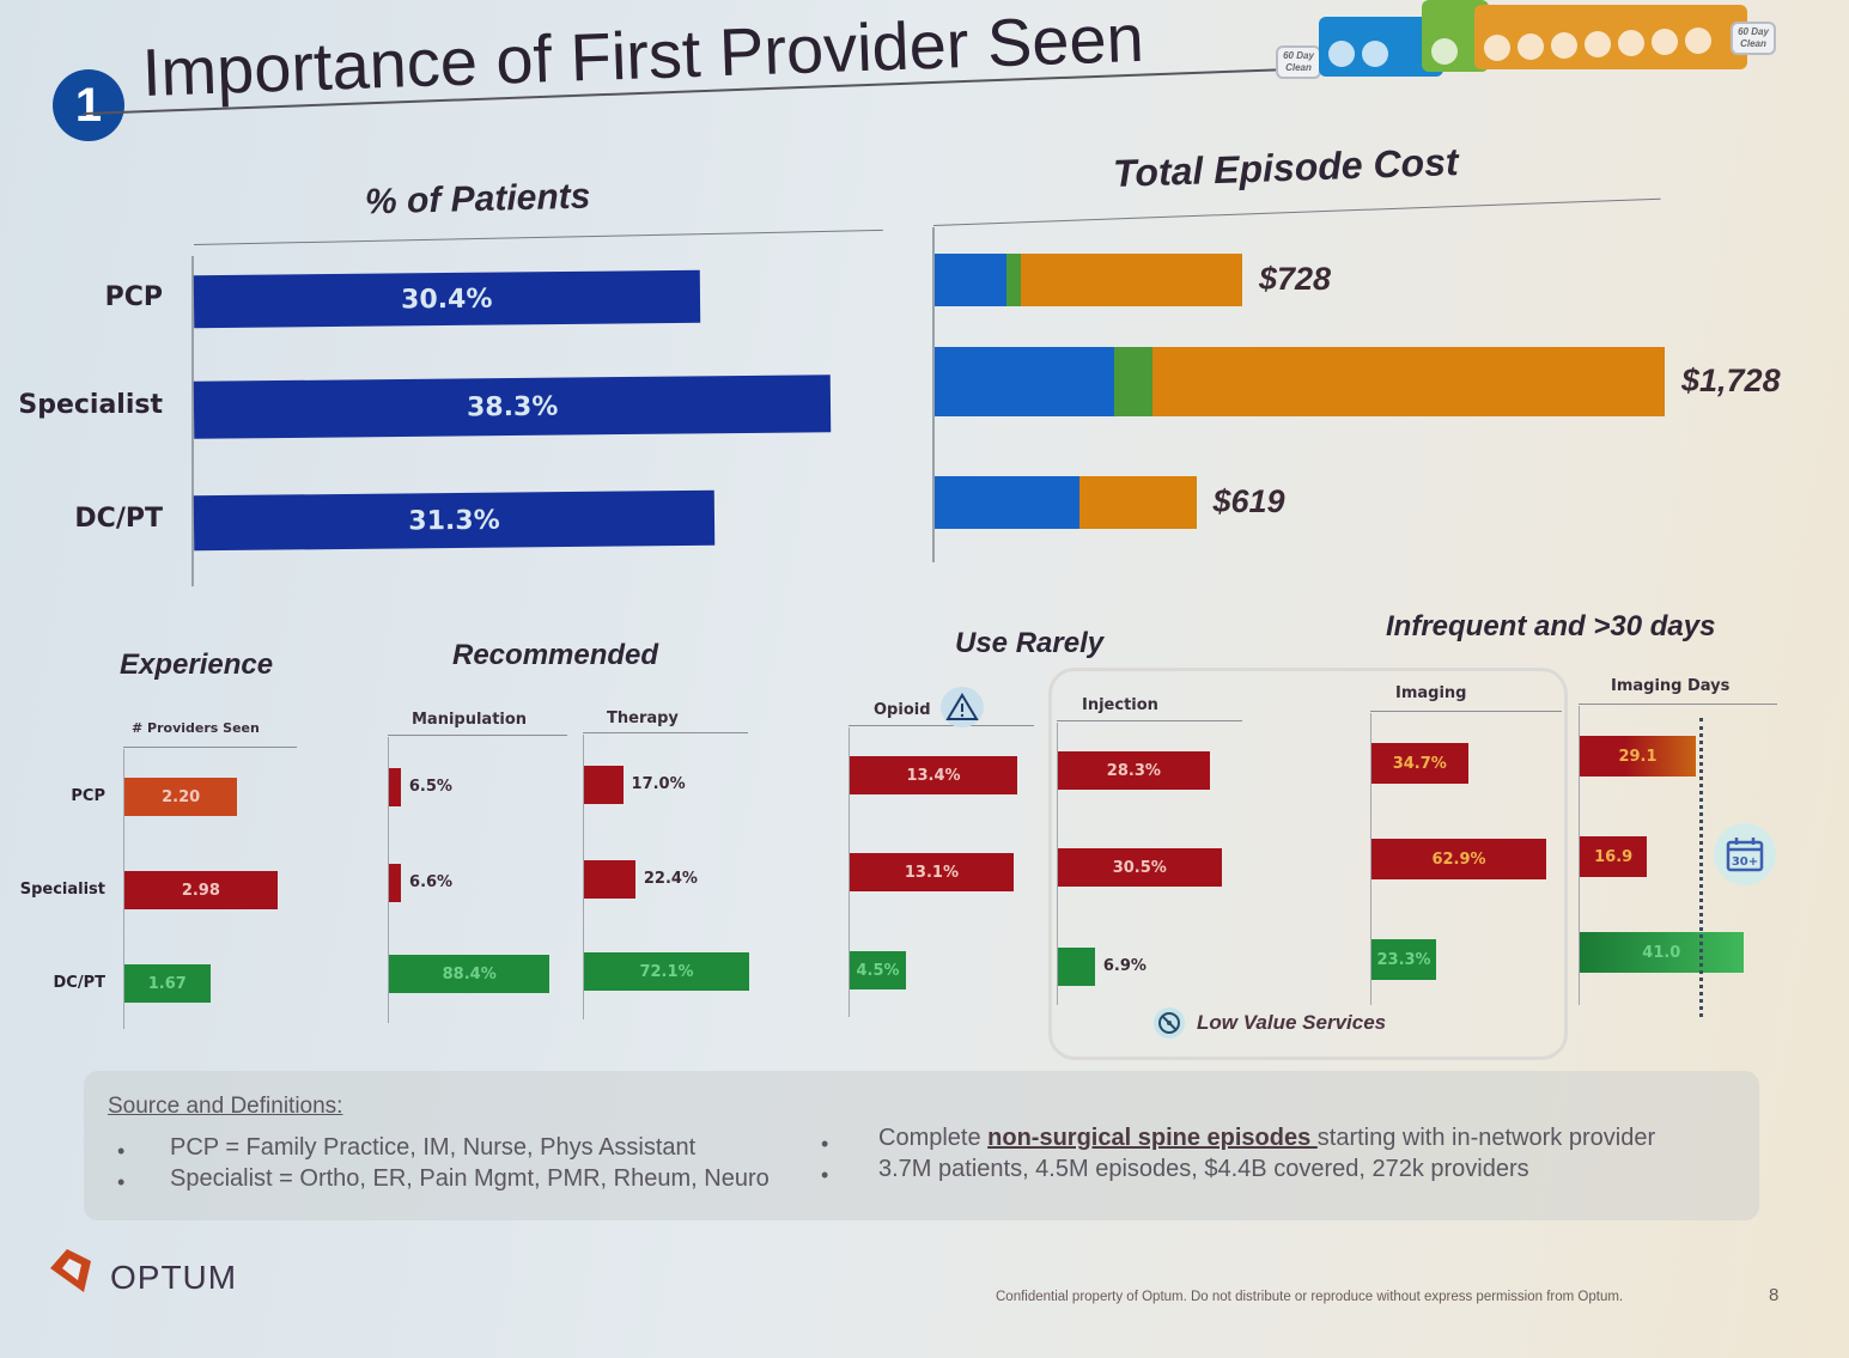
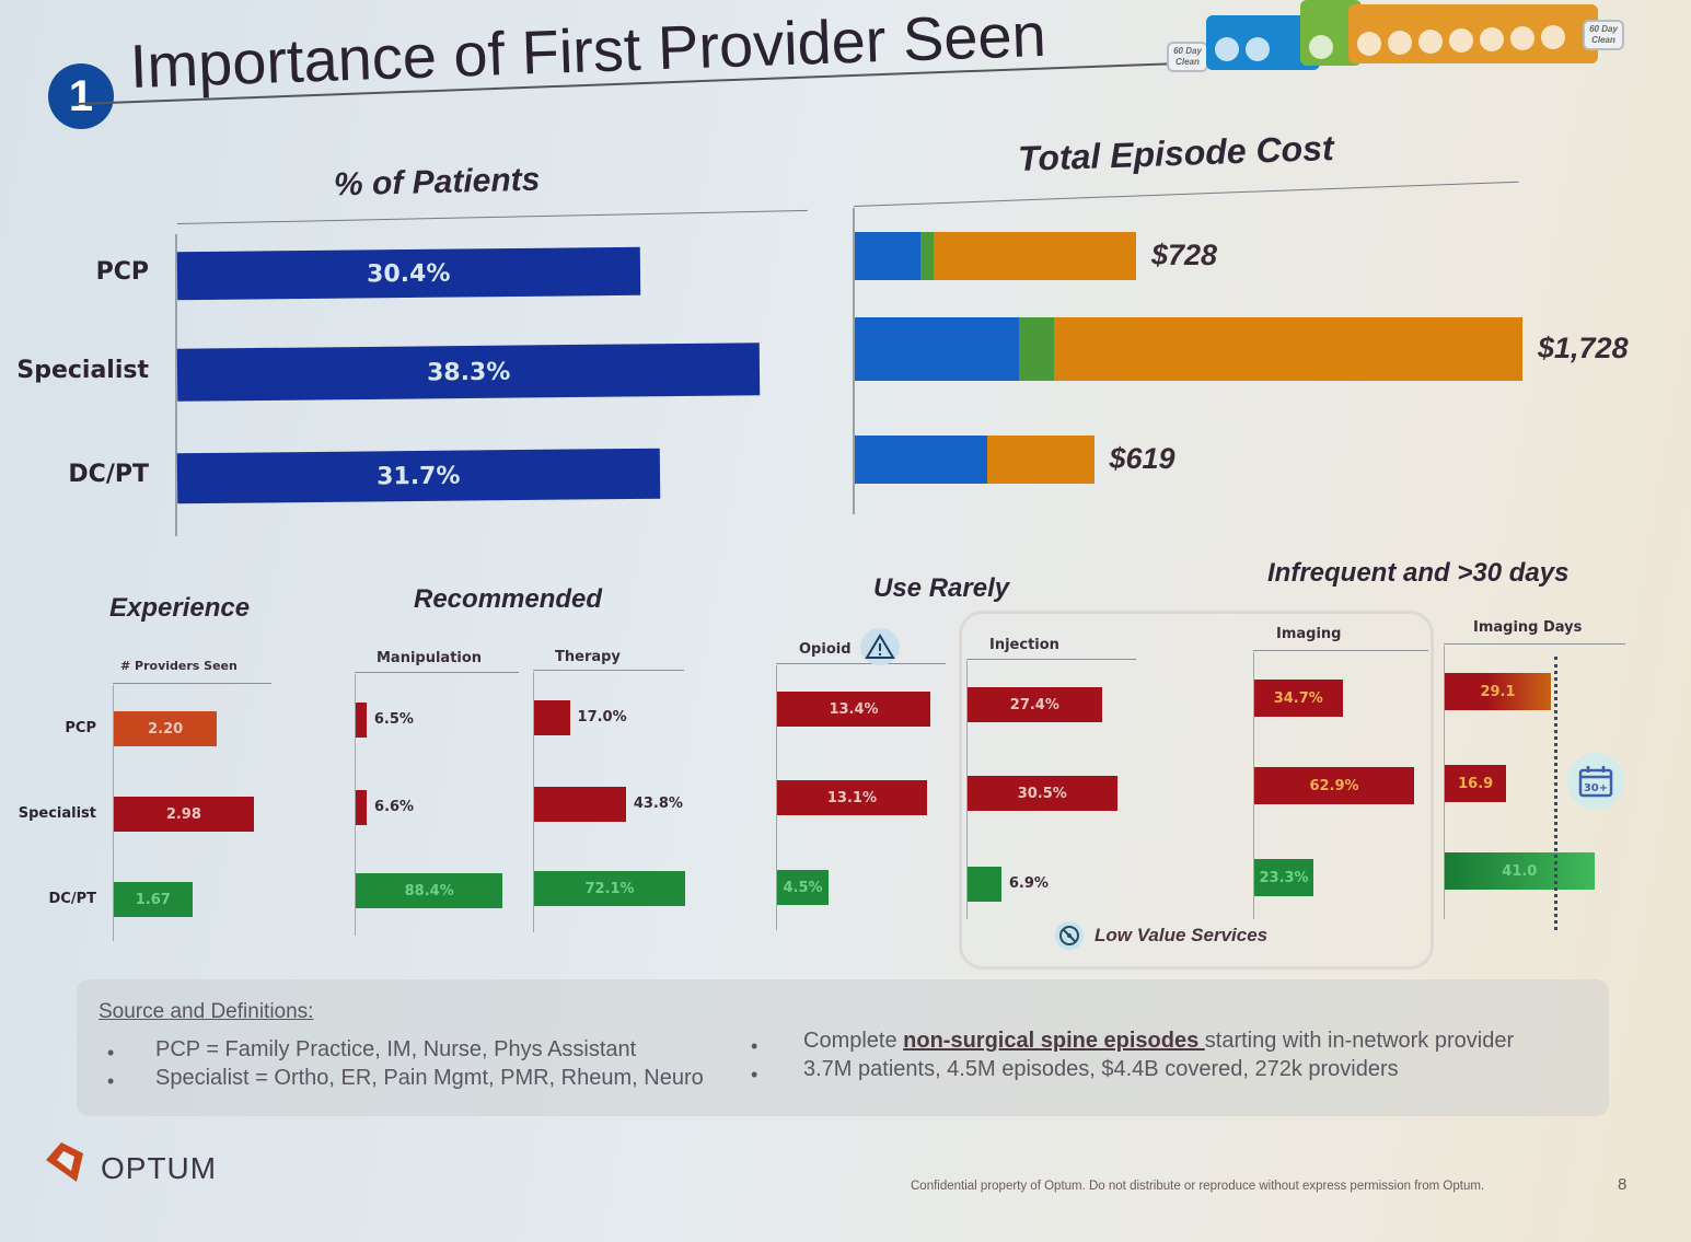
% of Patients/DC/PT: 31.3% -> 31.7%
Therapy/Specialist: 22.4% -> 43.8%
Injection/PCP: 28.3% -> 27.4%
